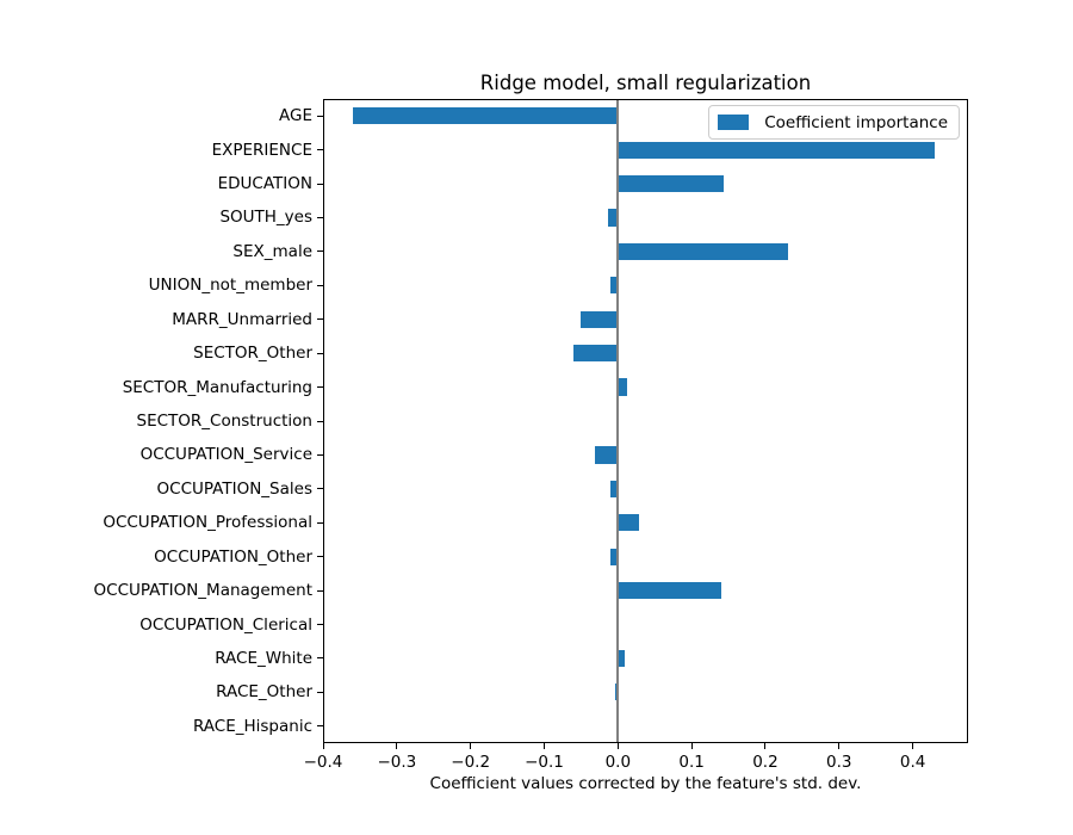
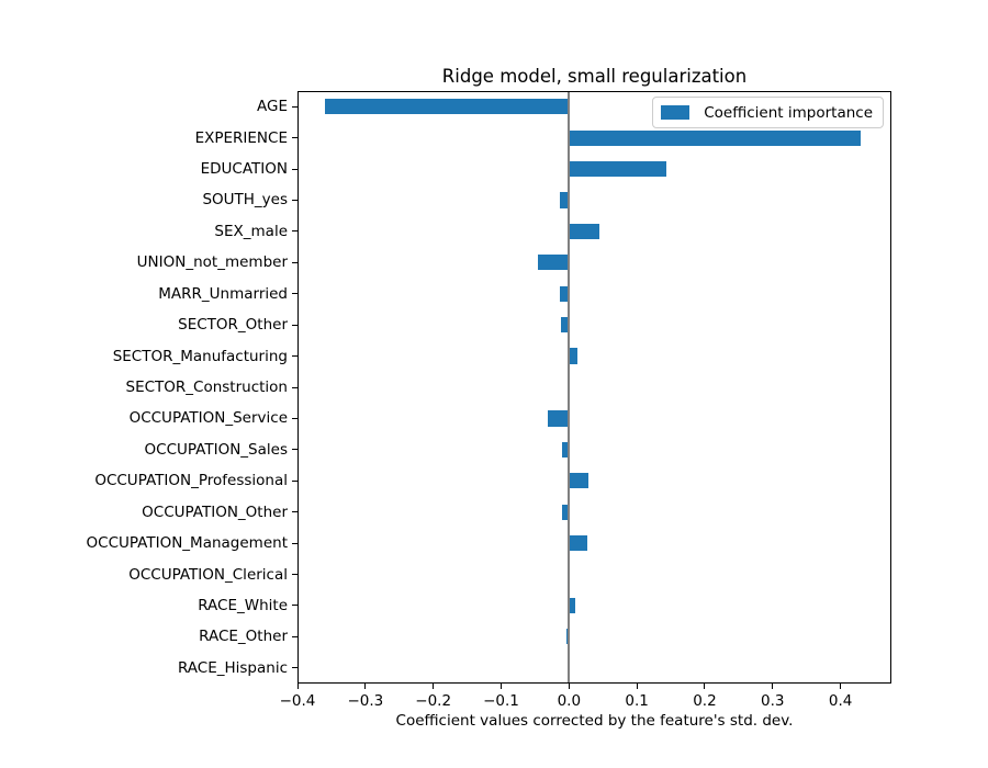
SEX_male: 0.23 -> 0.04
UNION_not_member: -0.01 -> -0.04
MARR_Unmarried: -0.05 -> -0.01
SECTOR_Other: -0.06 -> -0.01
OCCUPATION_Management: 0.14 -> 0.03
